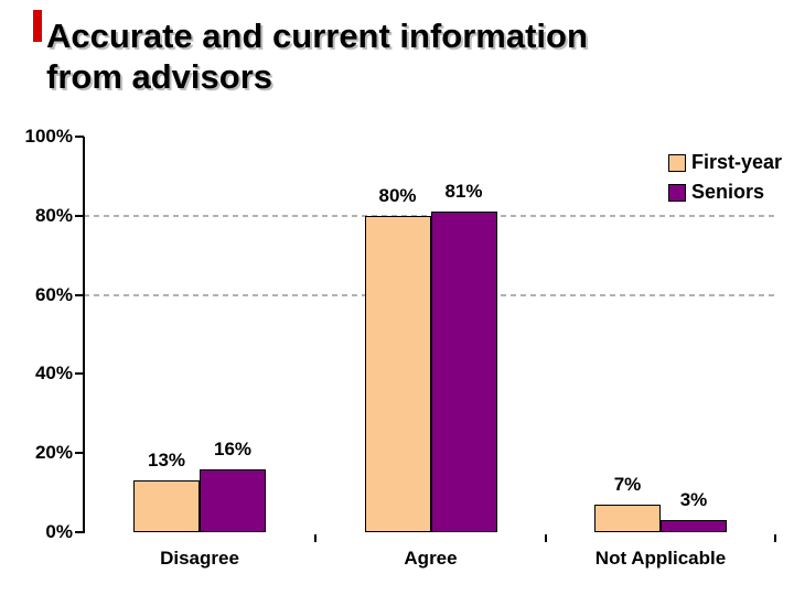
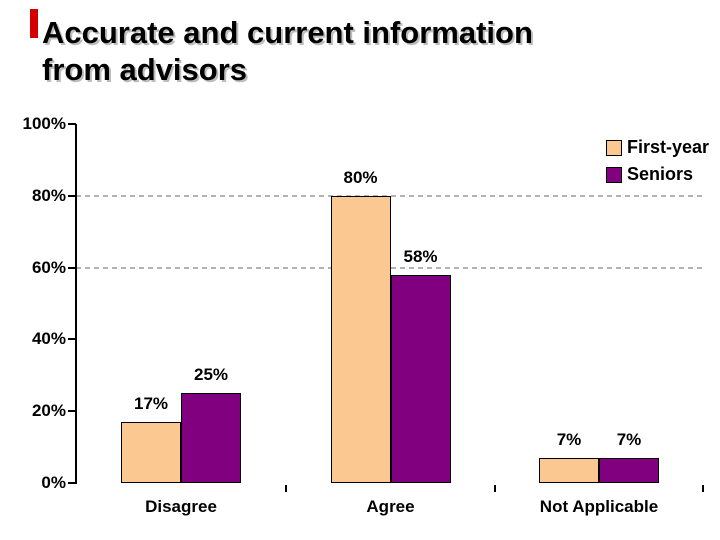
First-year/Disagree: 13% -> 17%
Seniors/Disagree: 16% -> 25%
Seniors/Agree: 81% -> 58%
Seniors/Not Applicable: 3% -> 7%
